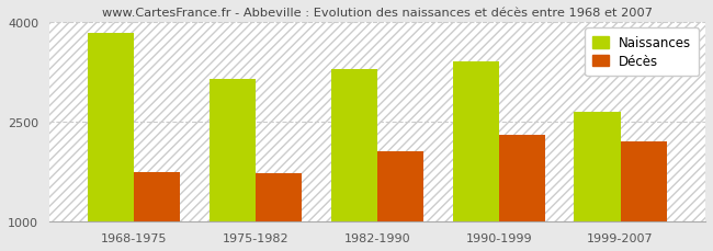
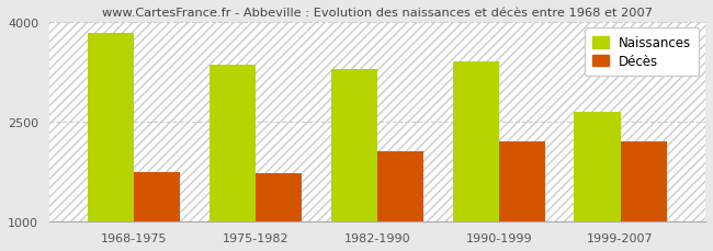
Naissances/1975-1982: 3140 -> 3350
Décès/1990-1999: 2300 -> 2200
